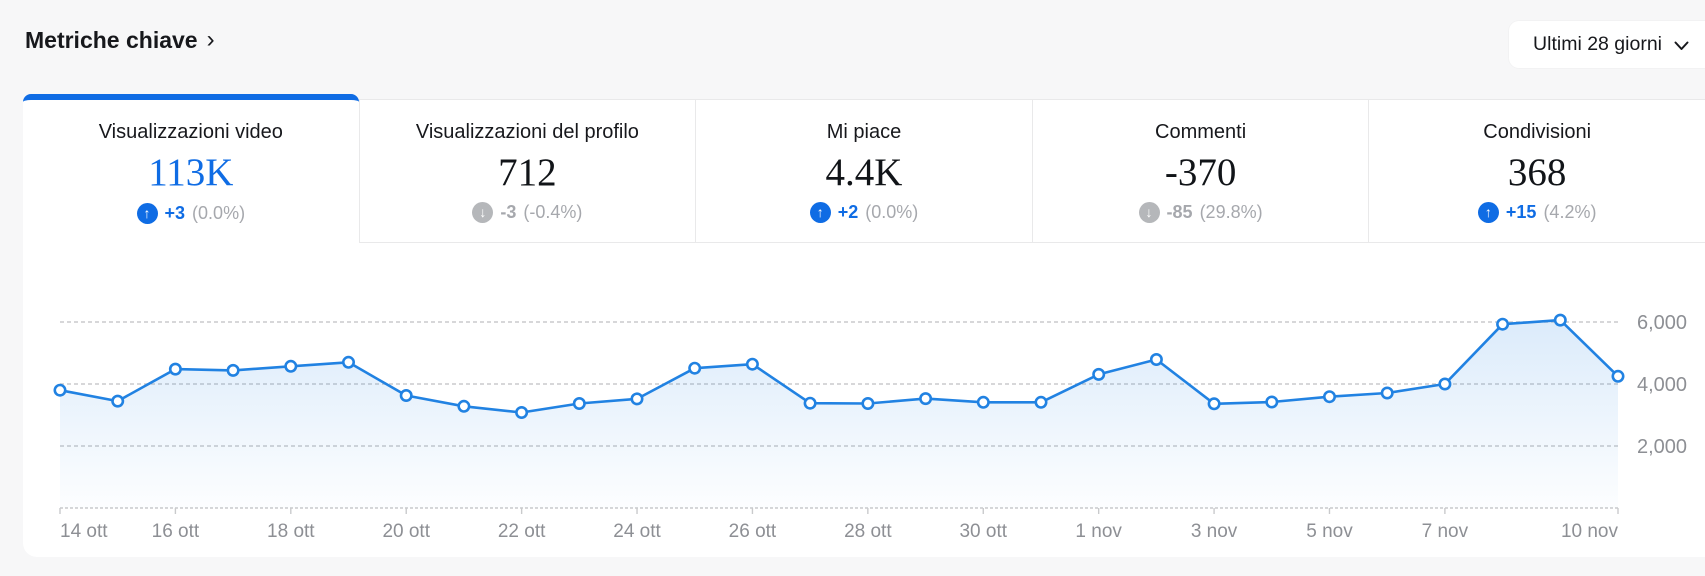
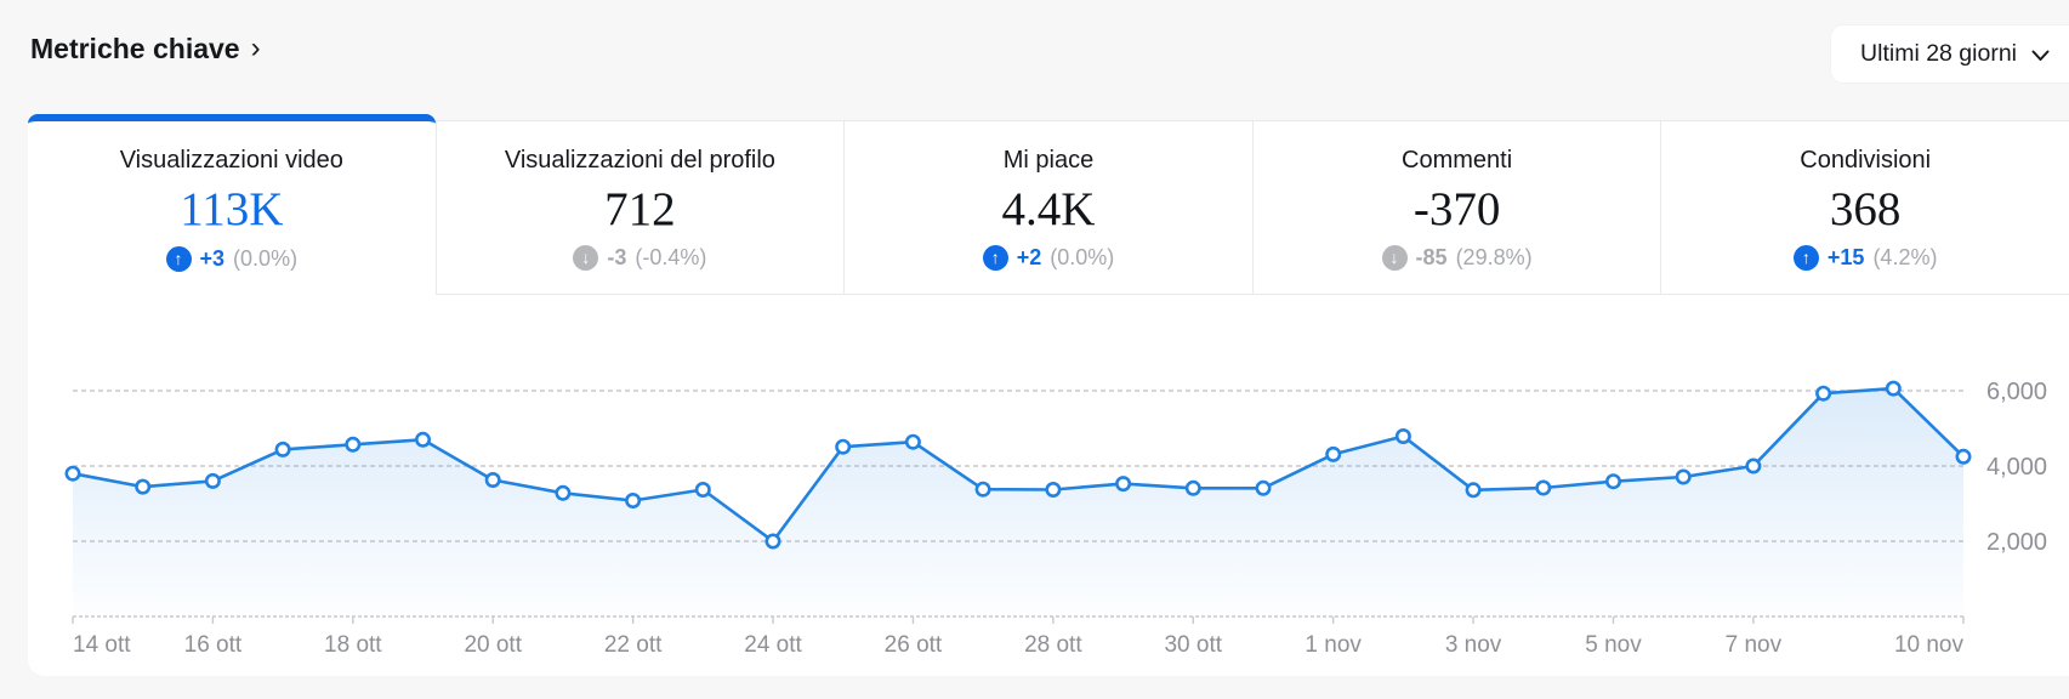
16 ott: 4500 -> 3600
24 ott: 3500 -> 2000
